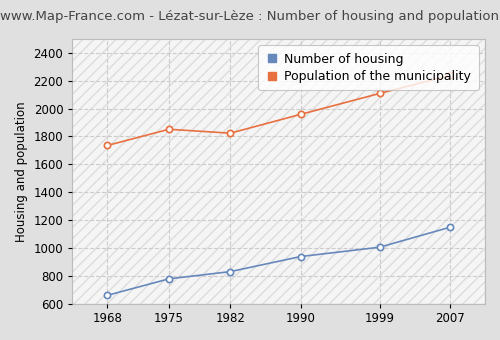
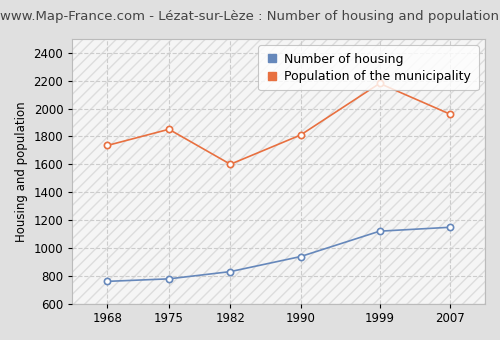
Number of housing/1968: 660 -> 760
Population of the municipality/1982: 1820 -> 1600
Population of the municipality/1990: 1960 -> 1810
Number of housing/1999: 1000 -> 1120
Population of the municipality/1999: 2110 -> 2180
Population of the municipality/2007: 2240 -> 1960
